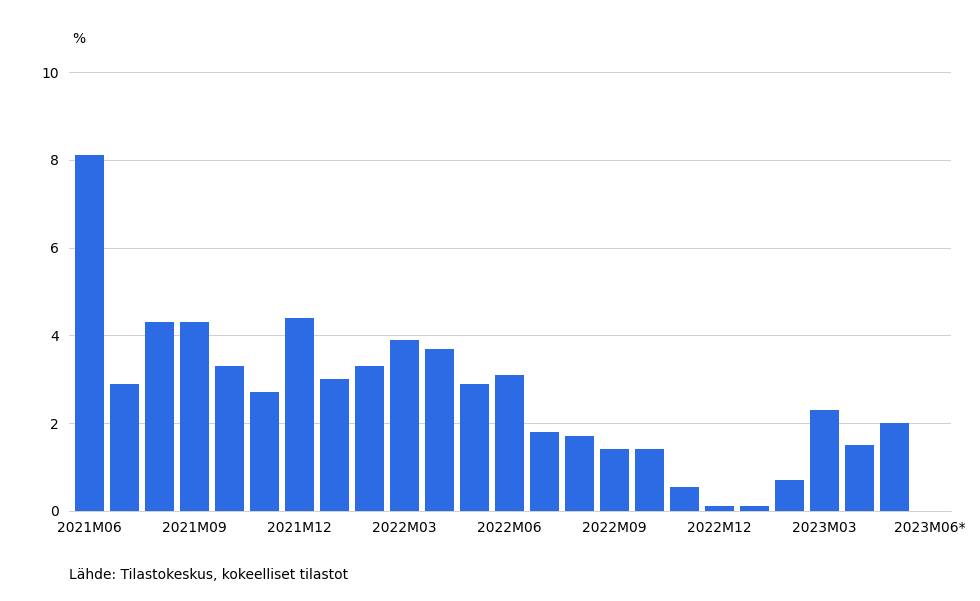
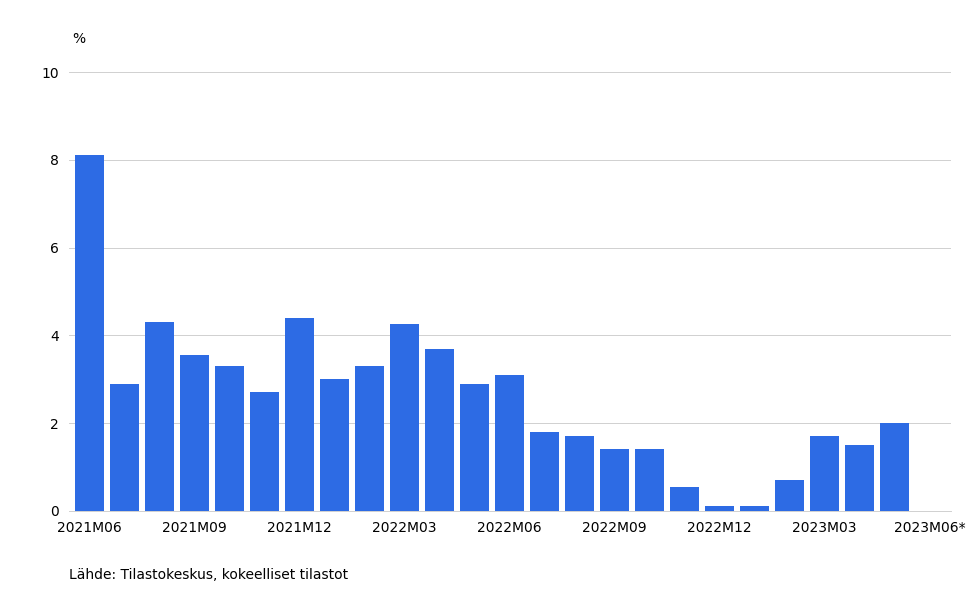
2021M09: 4.30 -> 3.55
2022M03: 3.90 -> 4.25
2023M03: 2.30 -> 1.70
